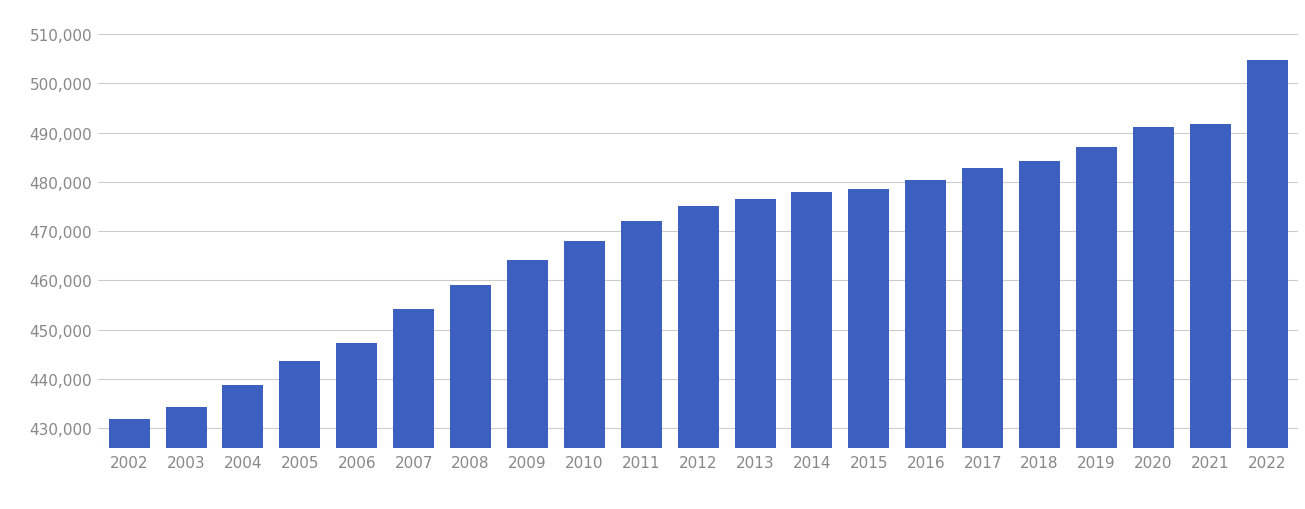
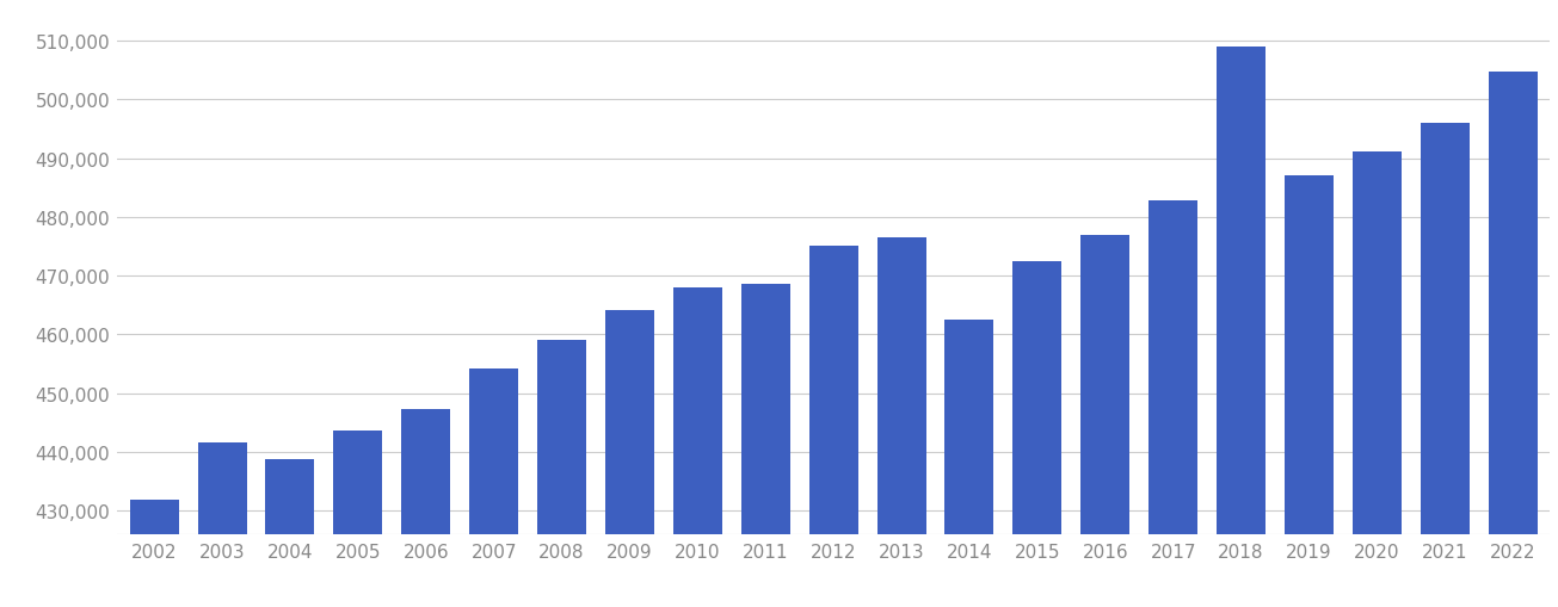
2003: 434,200 -> 441,500
2011: 472,000 -> 468,500
2014: 477,900 -> 462,500
2015: 478,500 -> 472,500
2016: 480,400 -> 477,000
2018: 484,200 -> 509,000
2021: 491,700 -> 496,000
